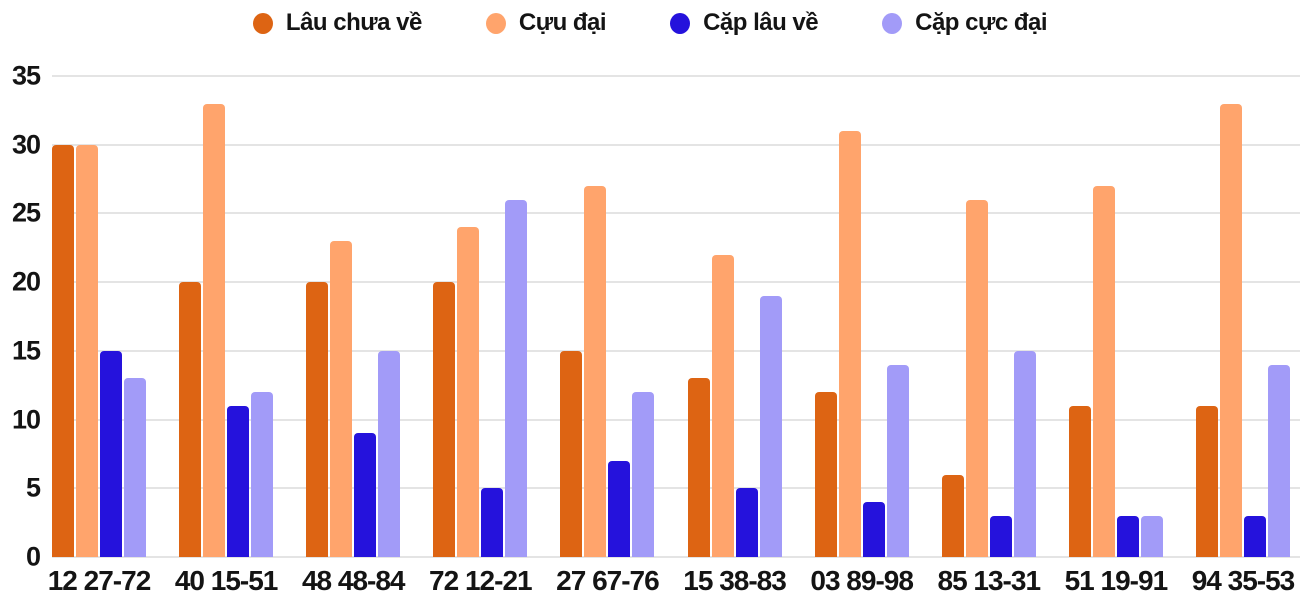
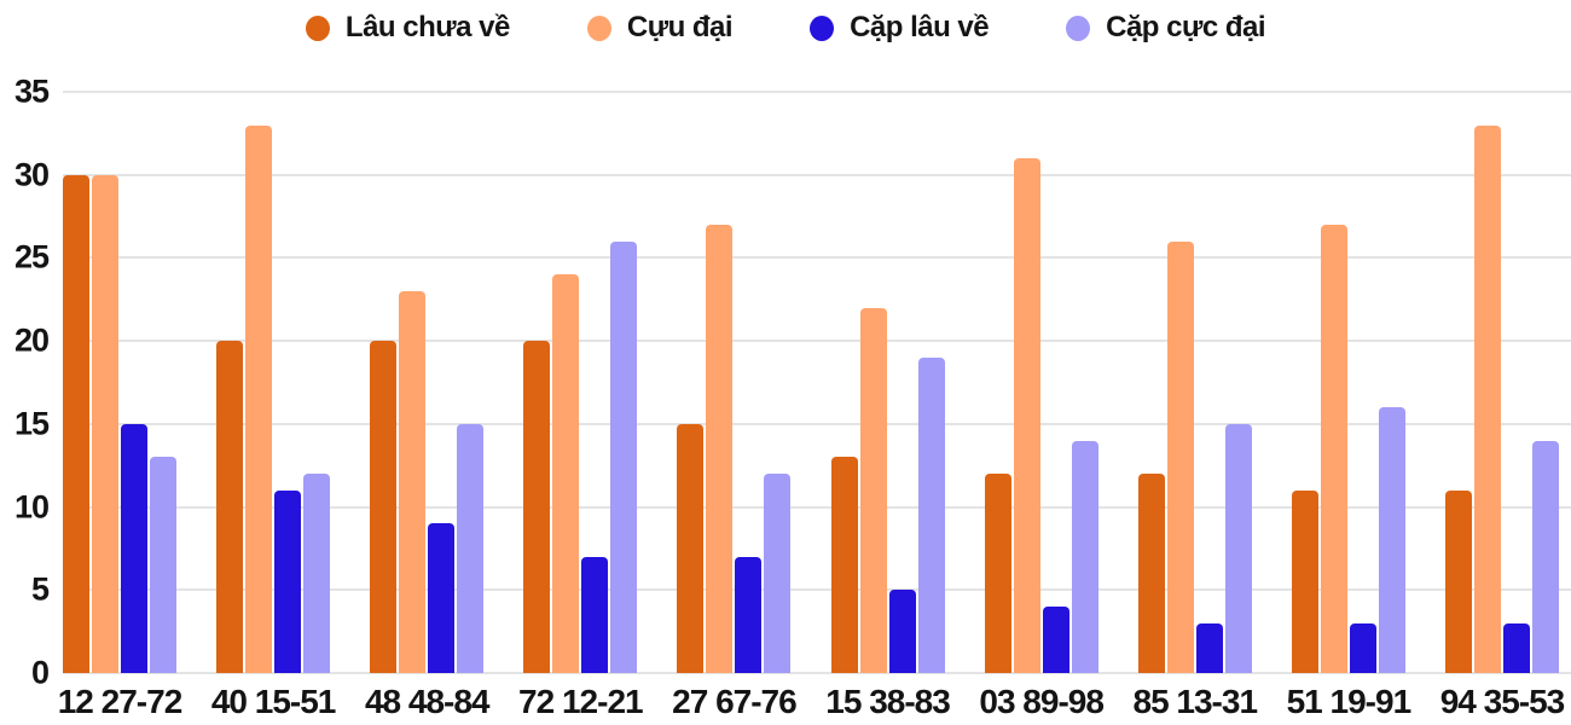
Cặp lâu về/72 12-21: 5 -> 7
Lâu chưa về/85 13-31: 6 -> 12
Cặp cực đại/51 19-91: 3 -> 16
